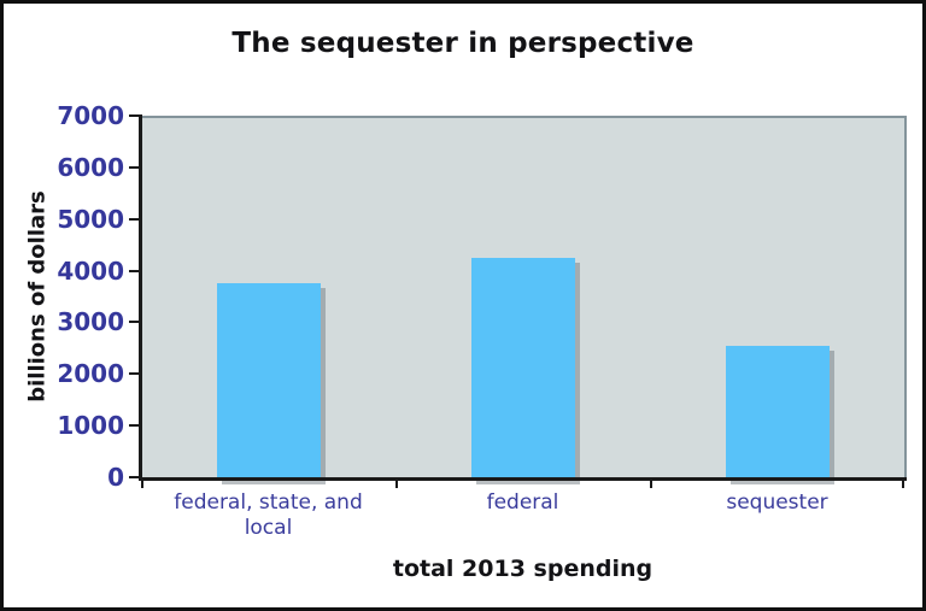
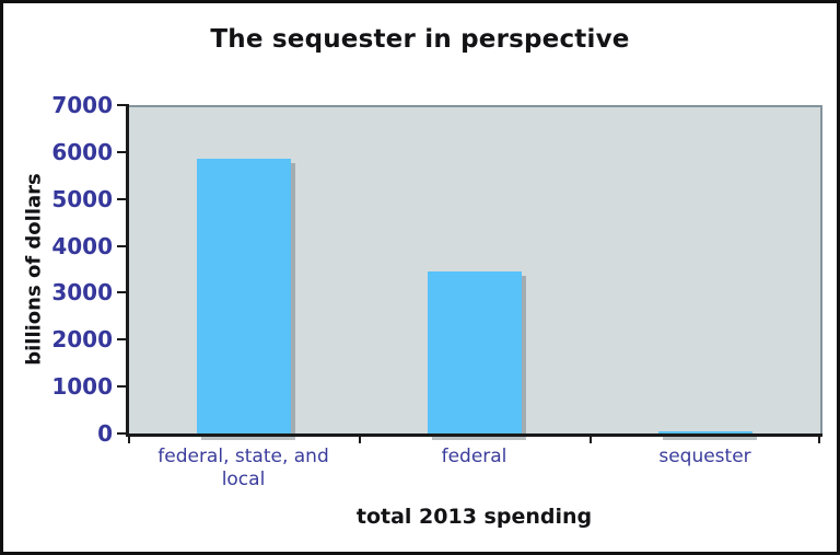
federal, state, and local: 3800 -> 5900
federal: 4300 -> 3500
sequester: 2600 -> 100
